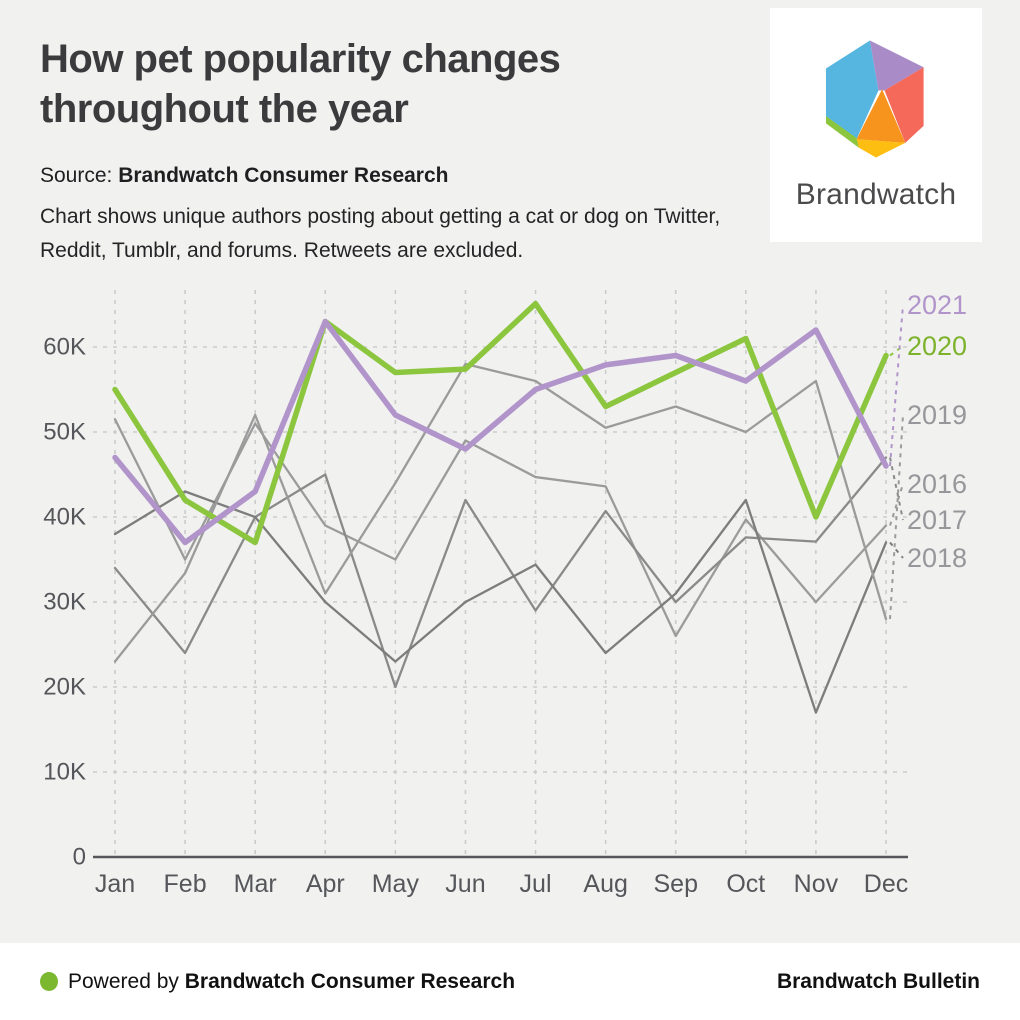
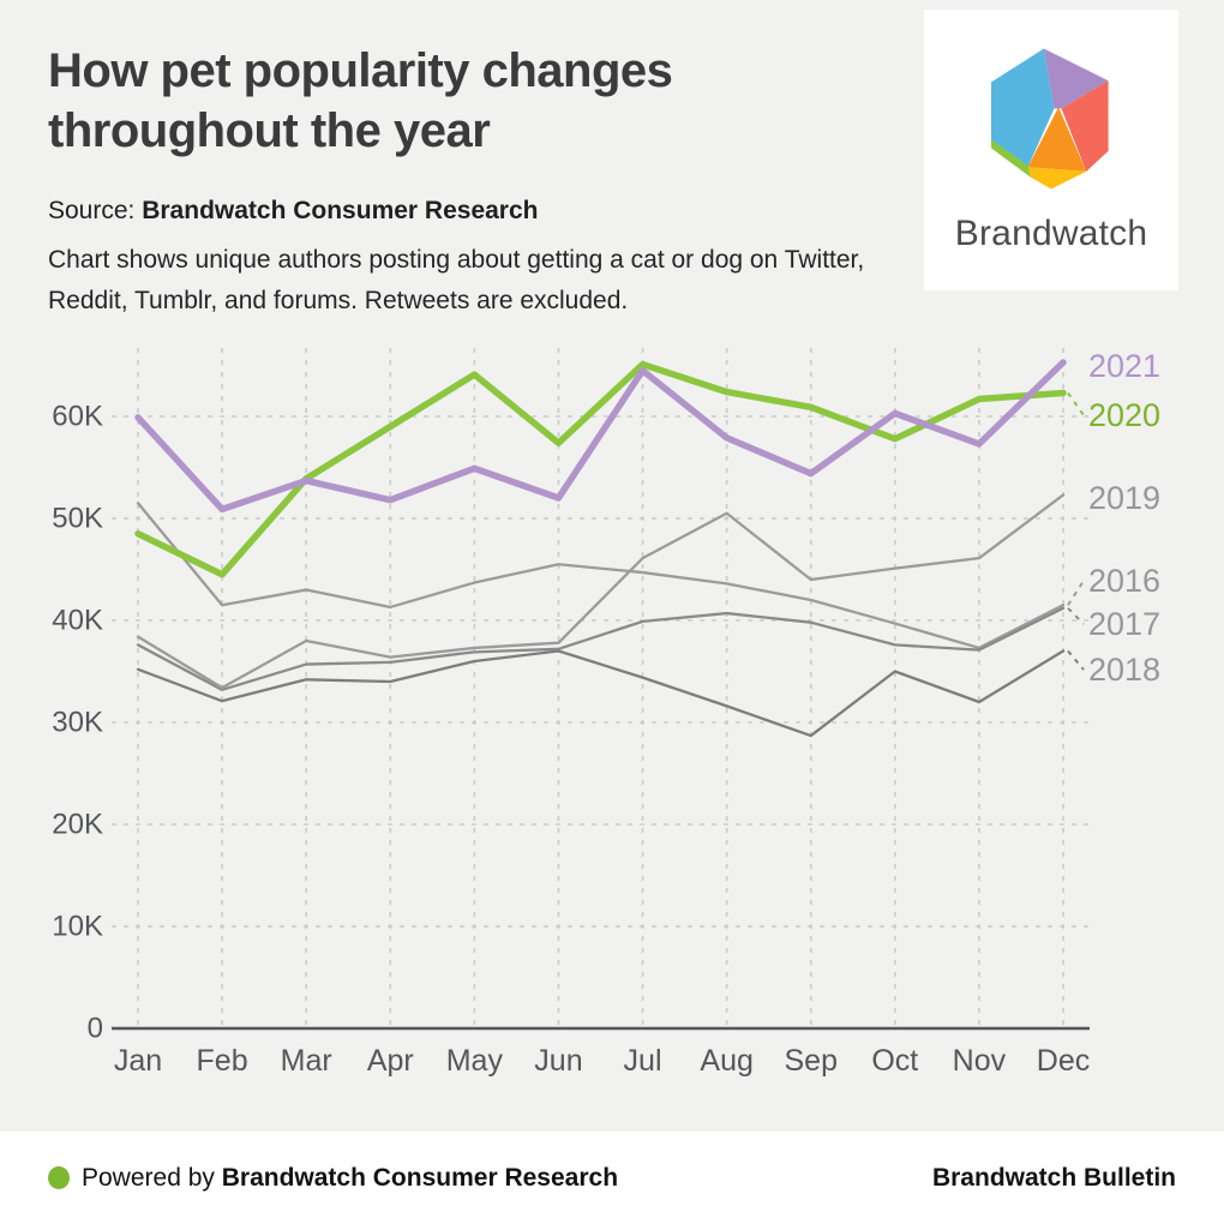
2017/Jan: 34K -> 38K
2018/Jan: 38K -> 35K
2019/Jan: 23K -> 38K
2020/Jan: 55K -> 48K
2021/Jan: 47K -> 60K
2016/Feb: 35K -> 42K
2017/Feb: 24K -> 33K
2018/Feb: 43K -> 32K
2020/Feb: 42K -> 44K
2021/Feb: 37K -> 51K
2016/Mar: 51K -> 43K
2017/Mar: 40K -> 36K
2018/Mar: 40K -> 34K
2019/Mar: 52K -> 38K
2020/Mar: 37K -> 54K
2021/Mar: 43K -> 54K
2016/Apr: 39K -> 41K
2017/Apr: 45K -> 36K
2018/Apr: 30K -> 34K
2019/Apr: 31K -> 36K
2020/Apr: 63K -> 59K
2021/Apr: 63K -> 52K
2016/May: 35K -> 44K
2017/May: 20K -> 37K
2018/May: 23K -> 36K
2019/May: 44K -> 37K
2020/May: 57K -> 64K
2021/May: 52K -> 55K
2016/Jun: 49K -> 46K
2017/Jun: 42K -> 37K
2018/Jun: 30K -> 37K
2019/Jun: 58K -> 38K
2021/Jun: 48K -> 52K
2017/Jul: 29K -> 40K
2019/Jul: 56K -> 46K
2021/Jul: 55K -> 64K
2018/Aug: 24K -> 32K
2020/Aug: 53K -> 62K
2016/Sep: 26K -> 42K
2017/Sep: 30K -> 40K
2018/Sep: 31K -> 29K
2019/Sep: 53K -> 44K
2020/Sep: 57K -> 61K
2021/Sep: 59K -> 54K
2018/Oct: 42K -> 35K
2019/Oct: 50K -> 45K
2020/Oct: 61K -> 58K
2021/Oct: 56K -> 60K
2016/Nov: 30K -> 37K
2018/Nov: 17K -> 32K
2019/Nov: 56K -> 46K
2020/Nov: 40K -> 62K
2021/Nov: 62K -> 57K
2016/Dec: 39K -> 42K
2017/Dec: 47K -> 41K
2019/Dec: 28K -> 52K
2020/Dec: 59K -> 62K
2021/Dec: 46K -> 65K
